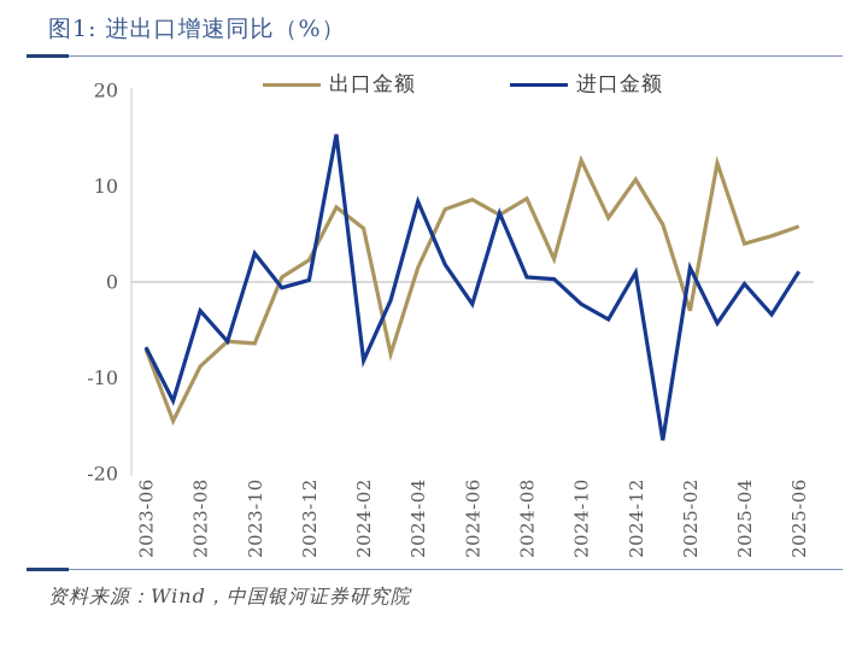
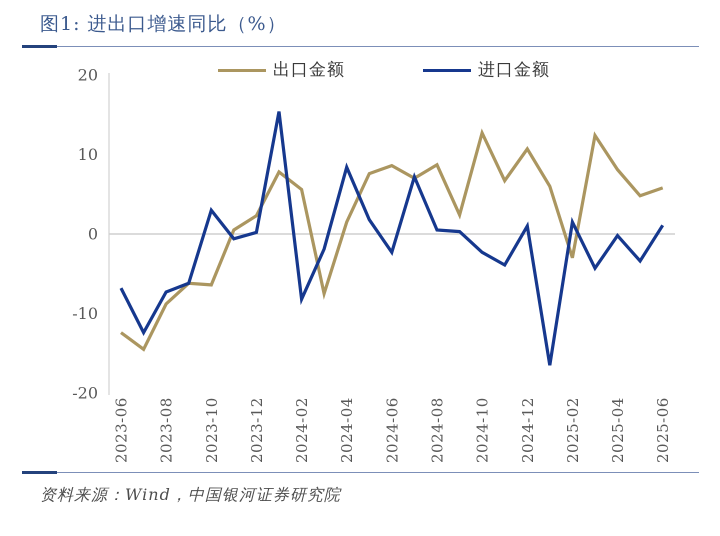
出口金额/2023-06: -7 -> -12
进口金额/2023-08: -3 -> -7
出口金额/2025-04: 4 -> 8
